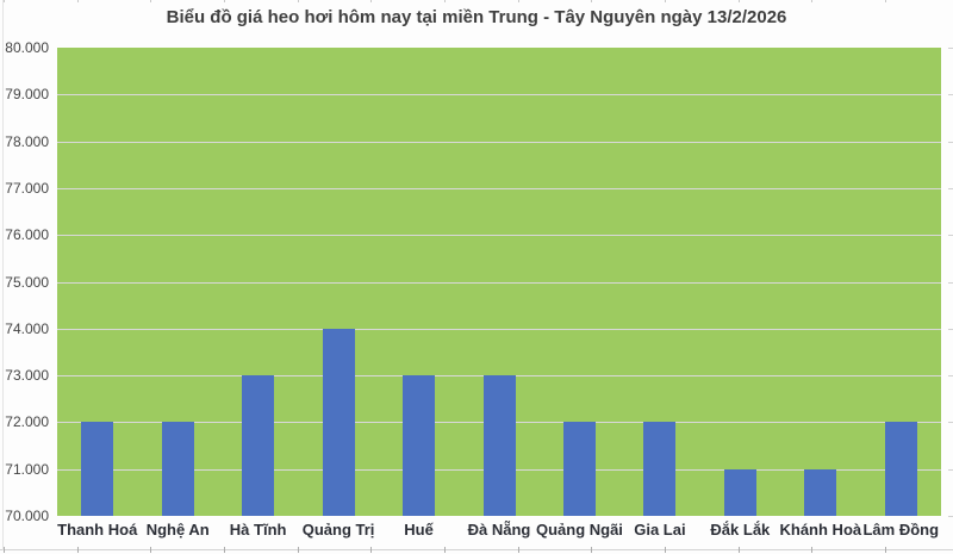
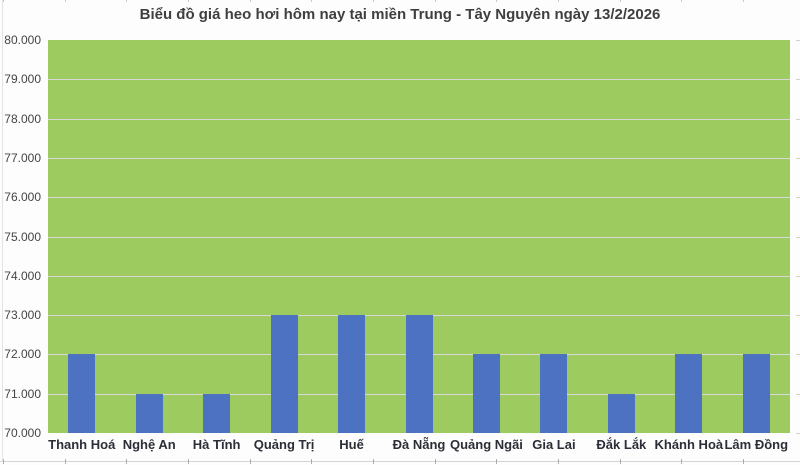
Nghệ An: 72000 -> 71000
Hà Tĩnh: 73000 -> 71000
Quảng Trị: 74000 -> 73000
Khánh Hoà: 71000 -> 72000
